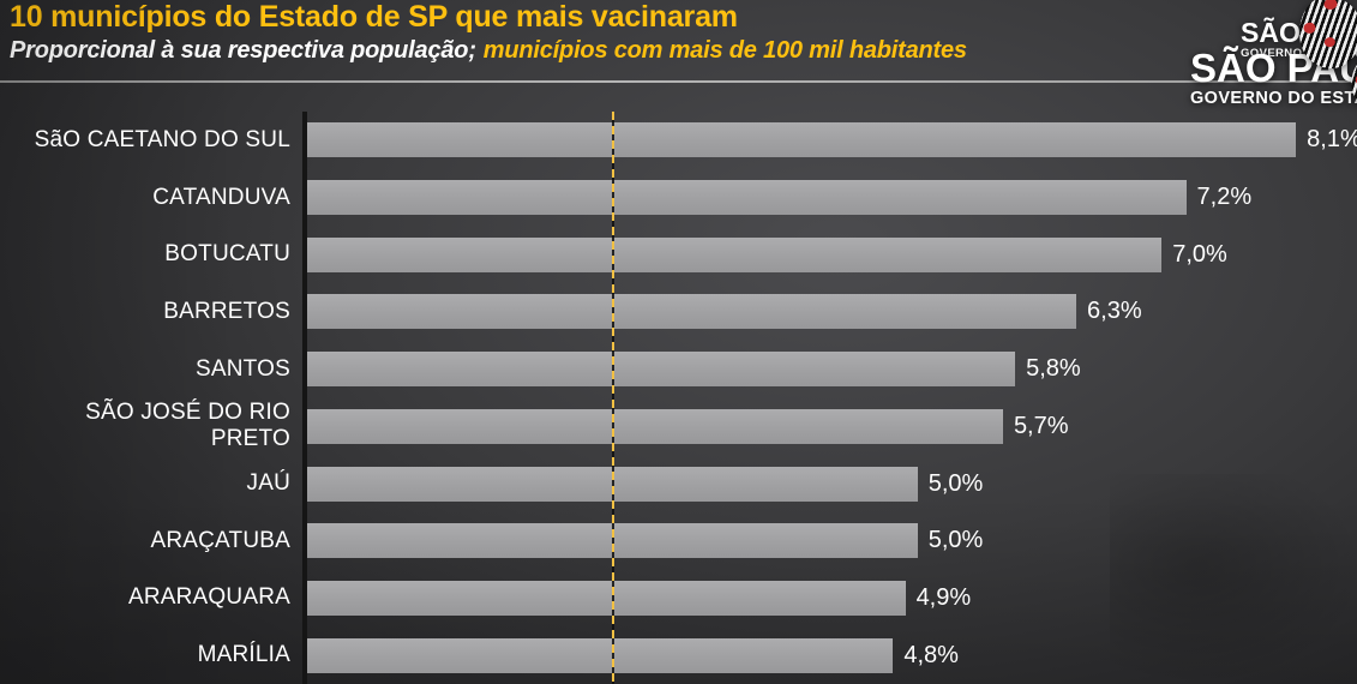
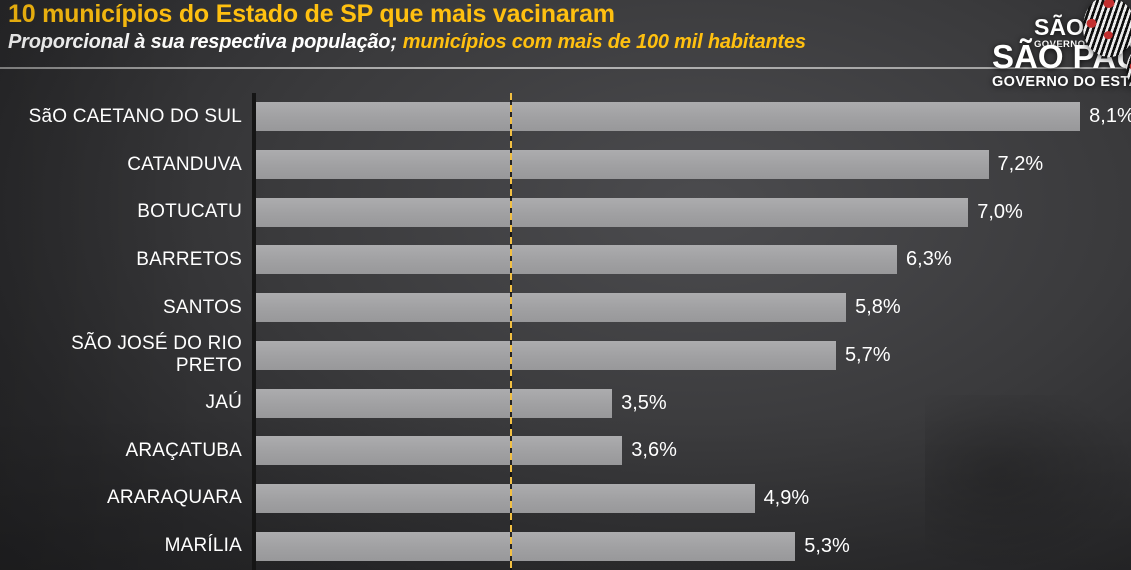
JAÚ: 5,0% -> 3,5%
ARAÇATUBA: 5,0% -> 3,6%
MARÍLIA: 4,8% -> 5,3%
